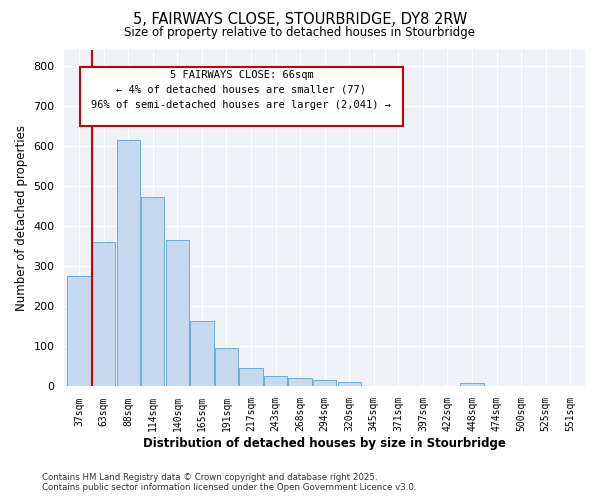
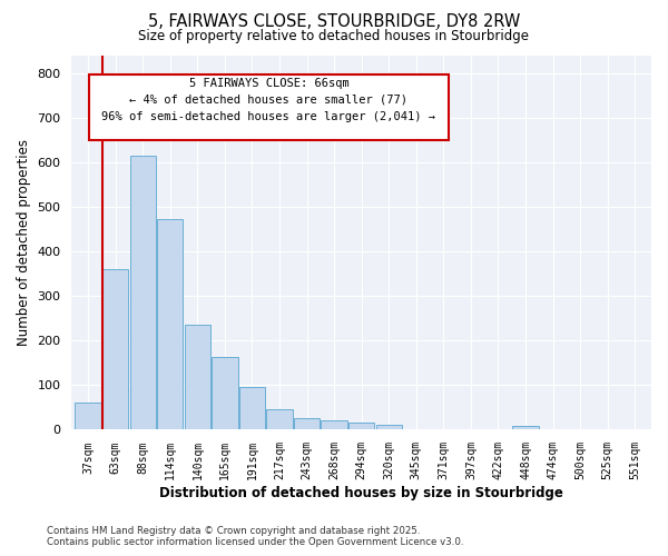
37sqm: 275 -> 60
140sqm: 365 -> 235
